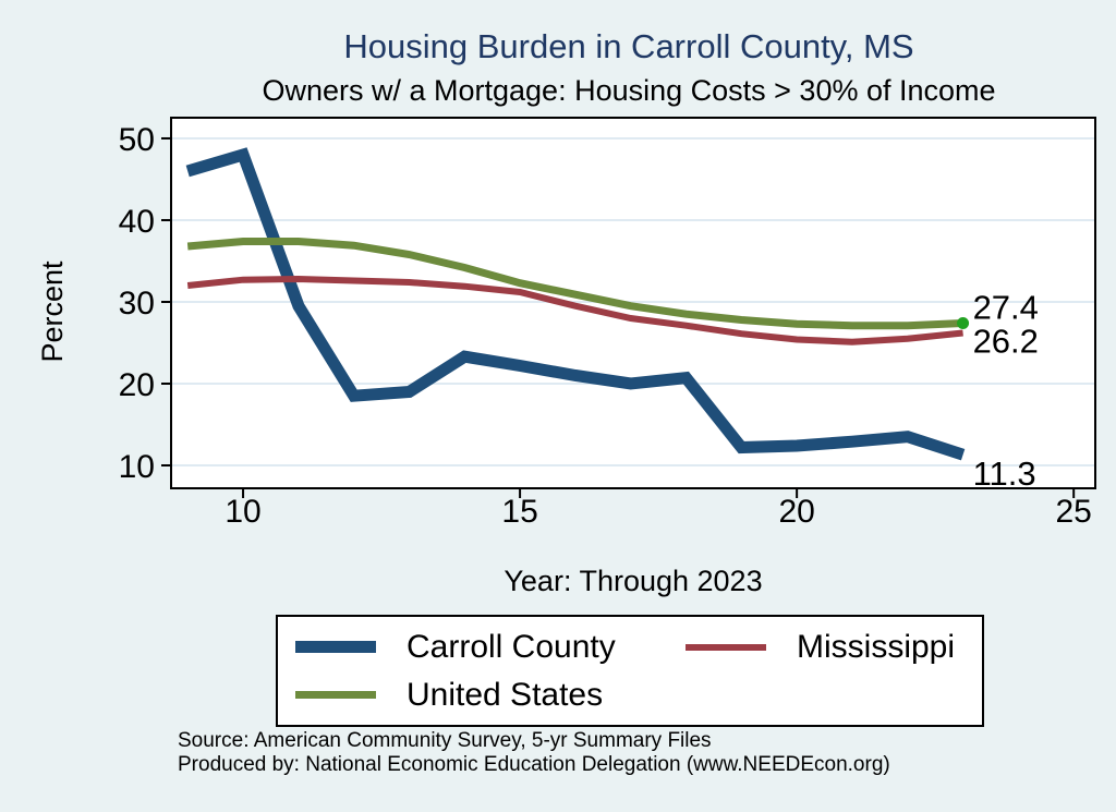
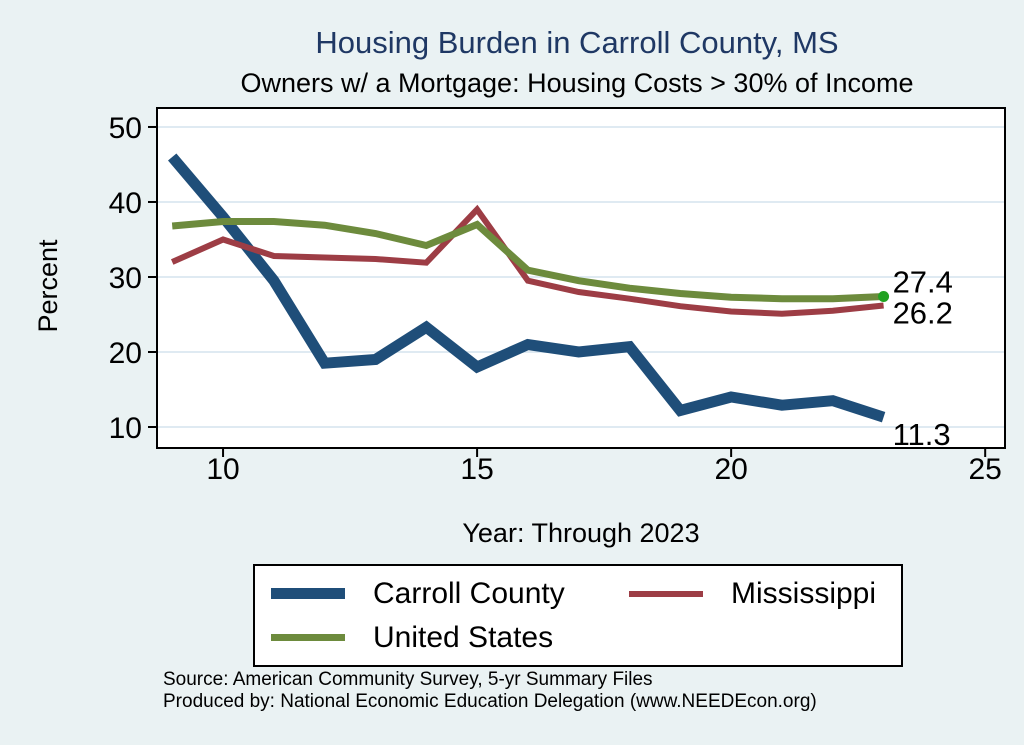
Carroll County/10: 48 -> 38
Mississippi/10: 33 -> 35
Carroll County/15: 22 -> 18
Mississippi/15: 31 -> 39
United States/15: 32 -> 37
Carroll County/20: 12 -> 14
